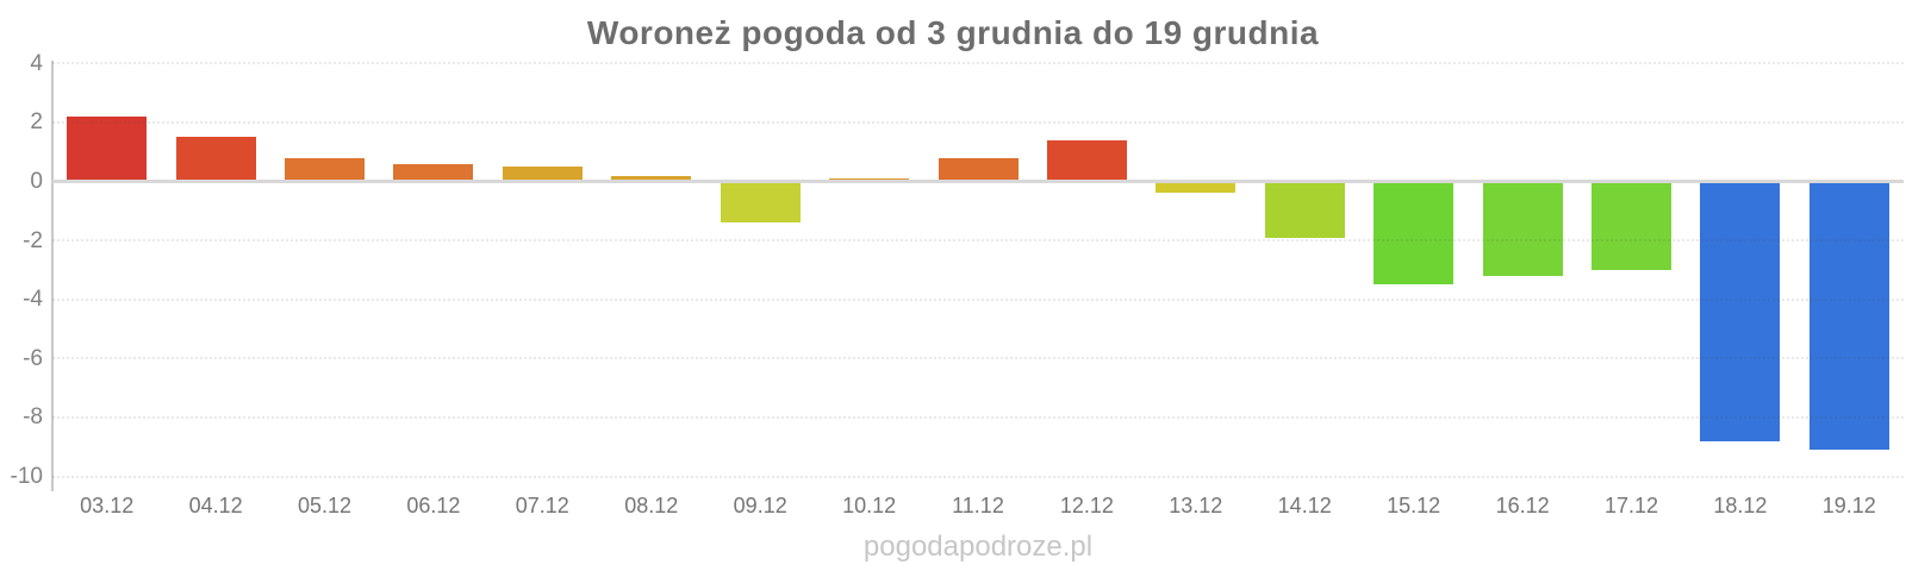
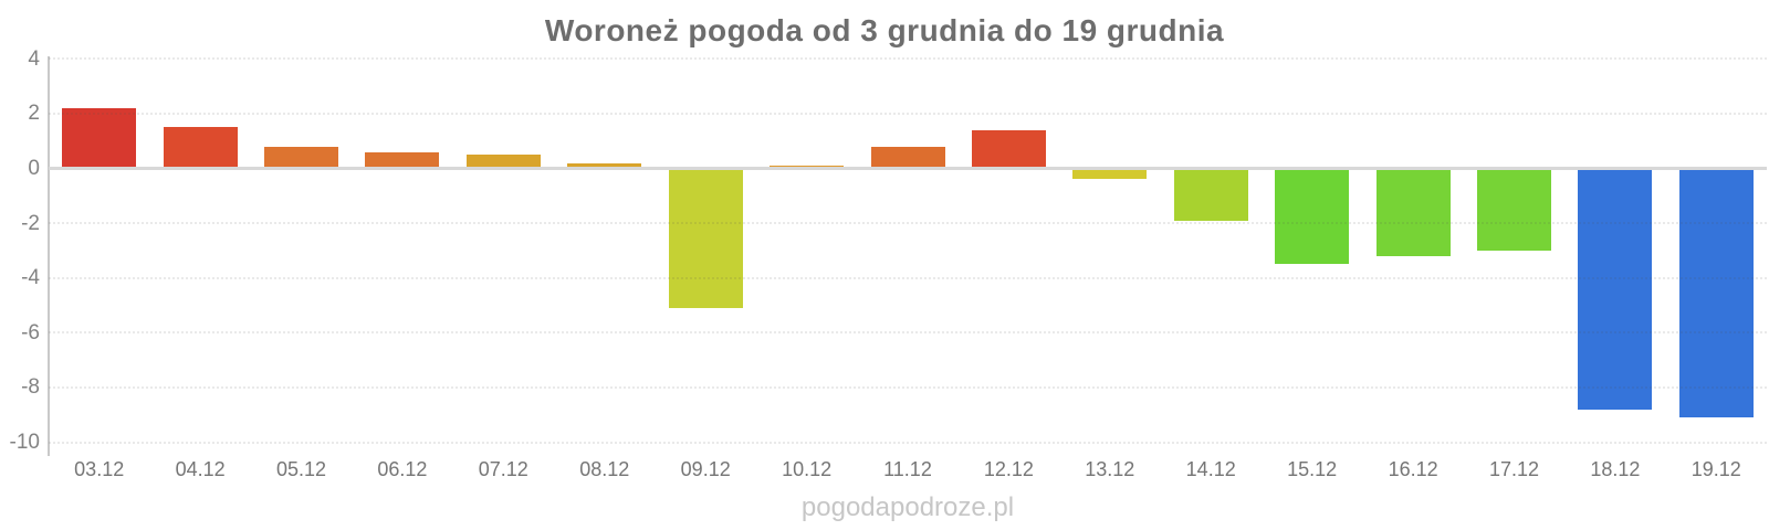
09.12: -1.4 -> -5.1
